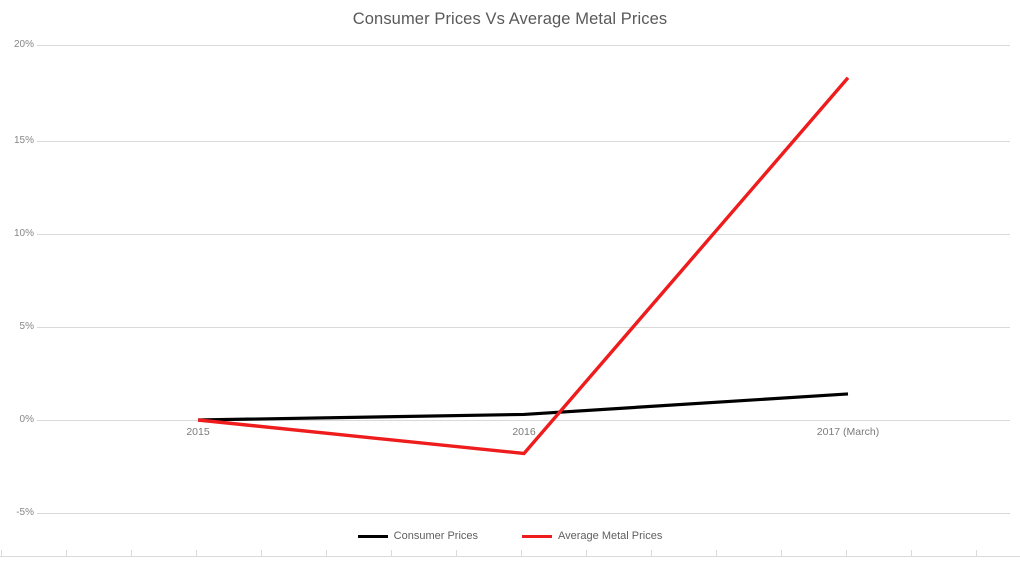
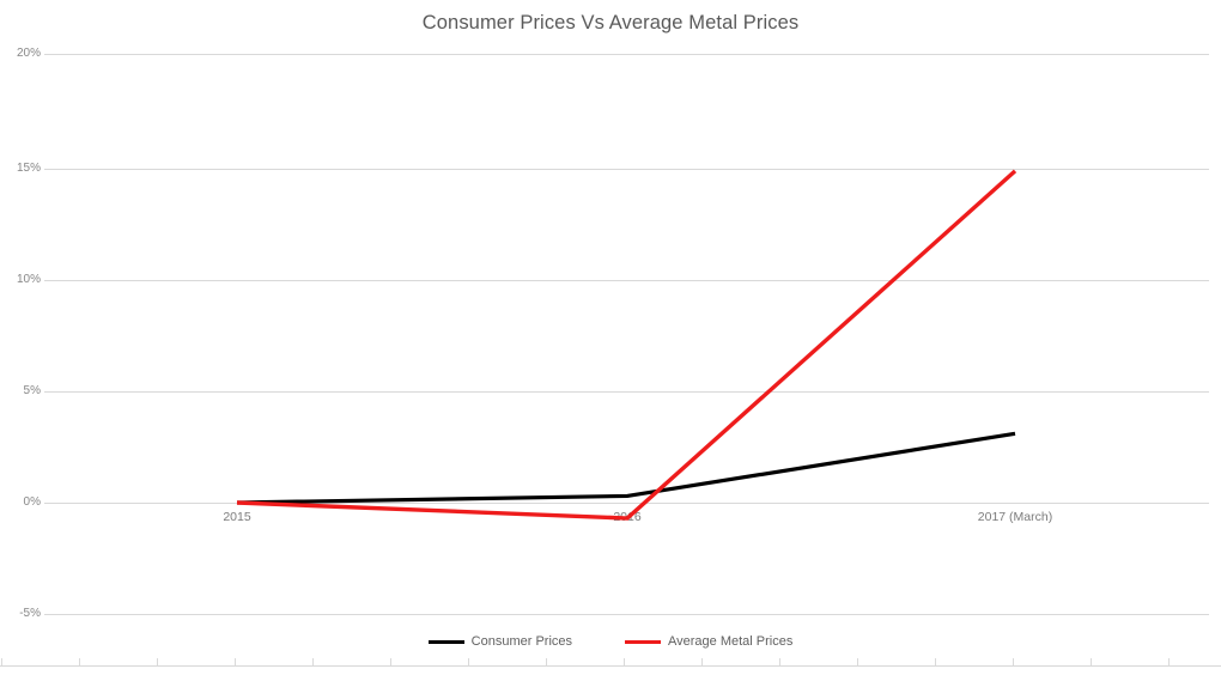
Average Metal Prices/2016: -1.8% -> -0.7%
Consumer Prices/2017 (March): 1.4% -> 3.1%
Average Metal Prices/2017 (March): 18.4% -> 14.9%
